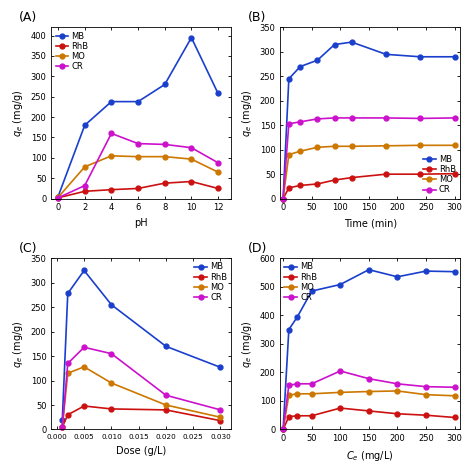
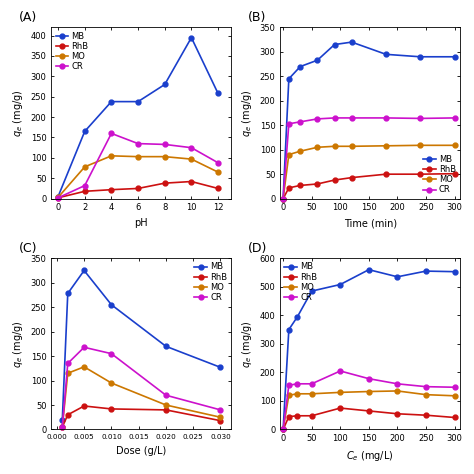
MB/2: 180 -> 165
